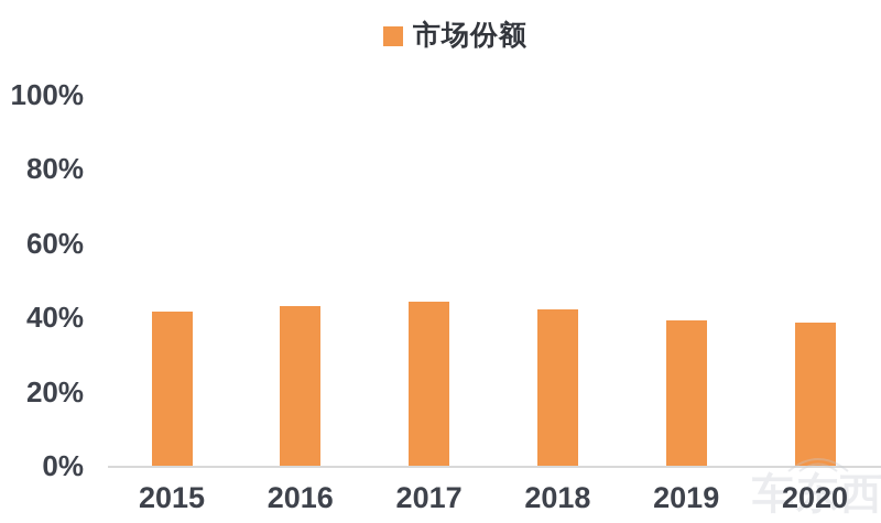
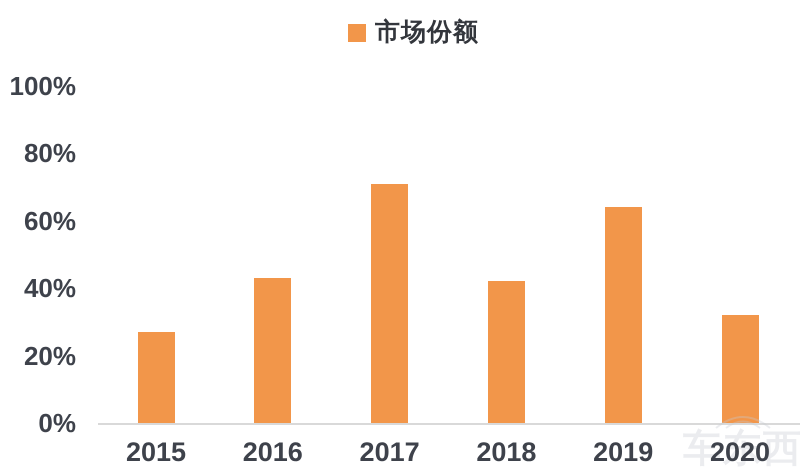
2015: 42% -> 27%
2017: 44% -> 71%
2019: 39% -> 64%
2020: 39% -> 32%
